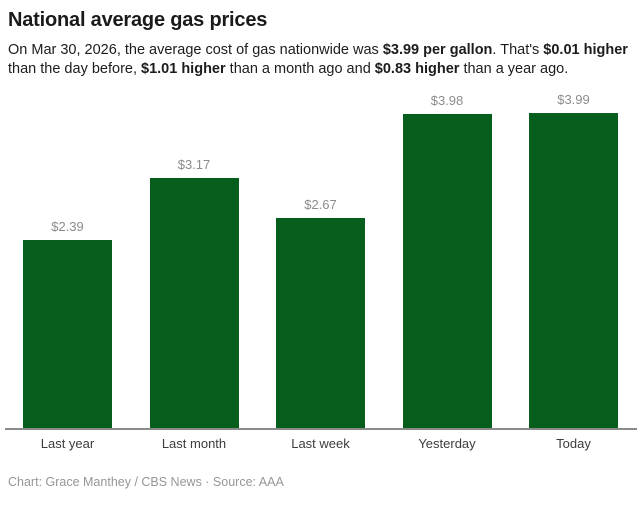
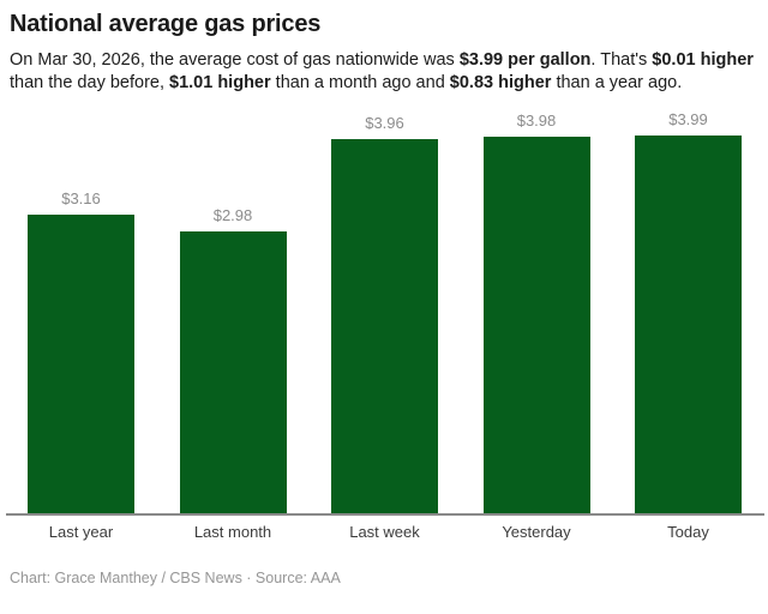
Last year: $2.39 -> $3.16
Last month: $3.17 -> $2.98
Last week: $2.67 -> $3.96
